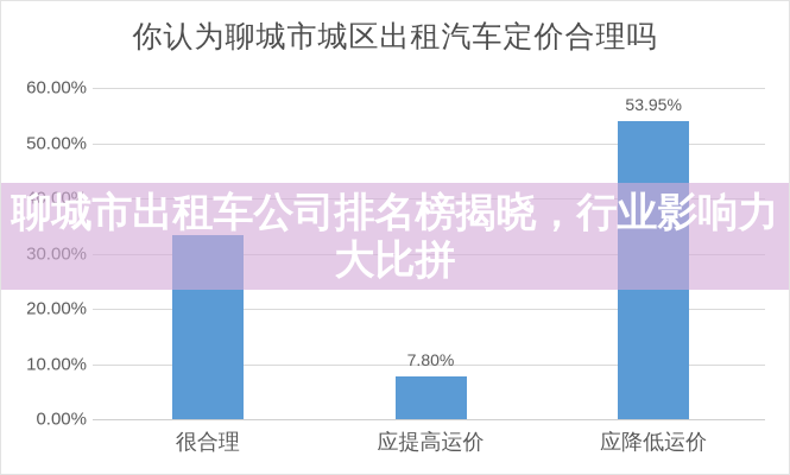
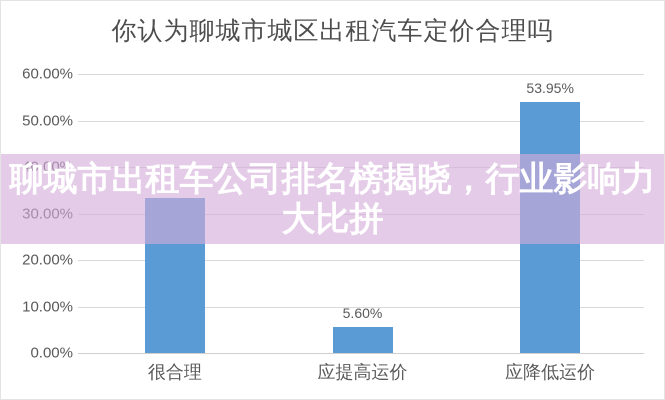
应提高运价: 7.80% -> 5.60%
